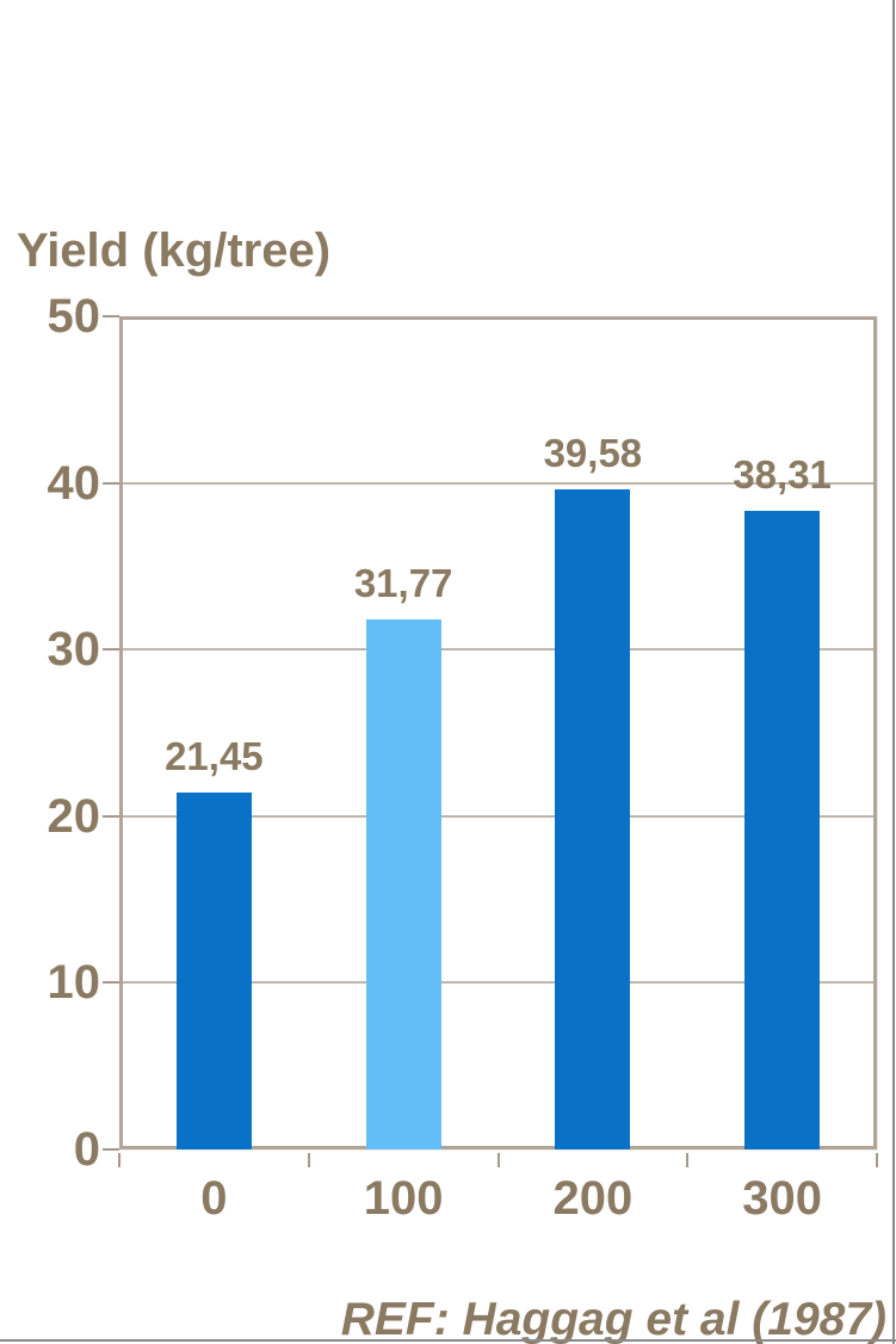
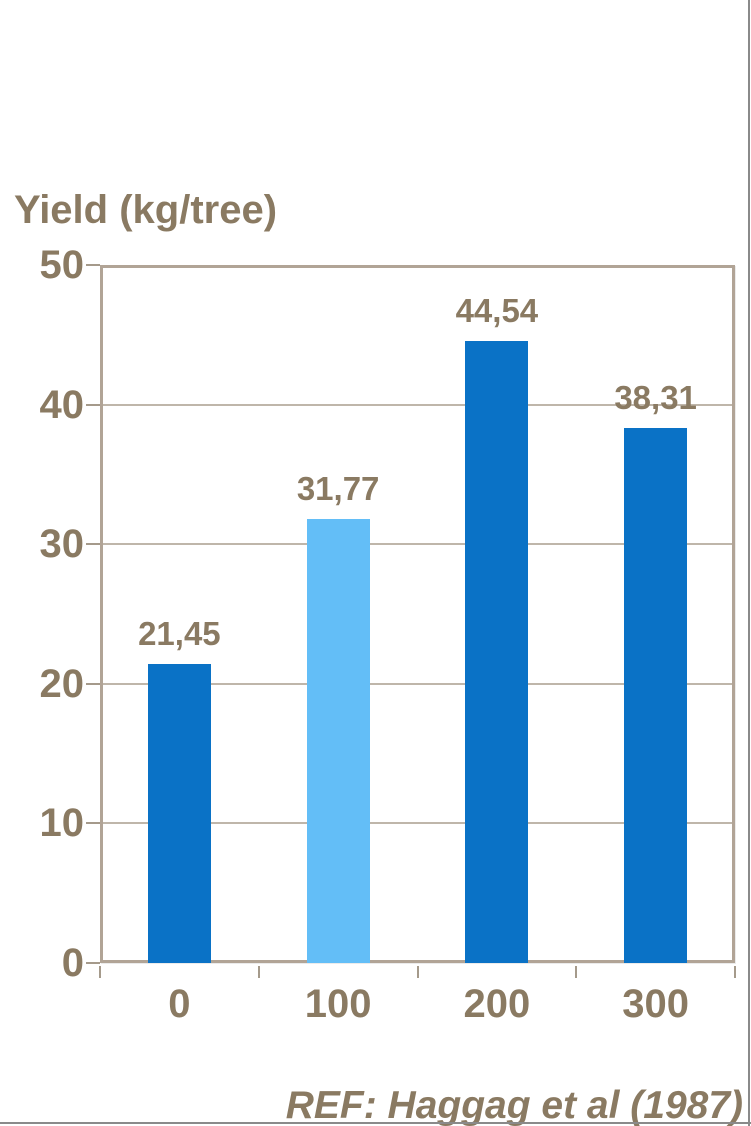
200: 39,58 -> 44,54
